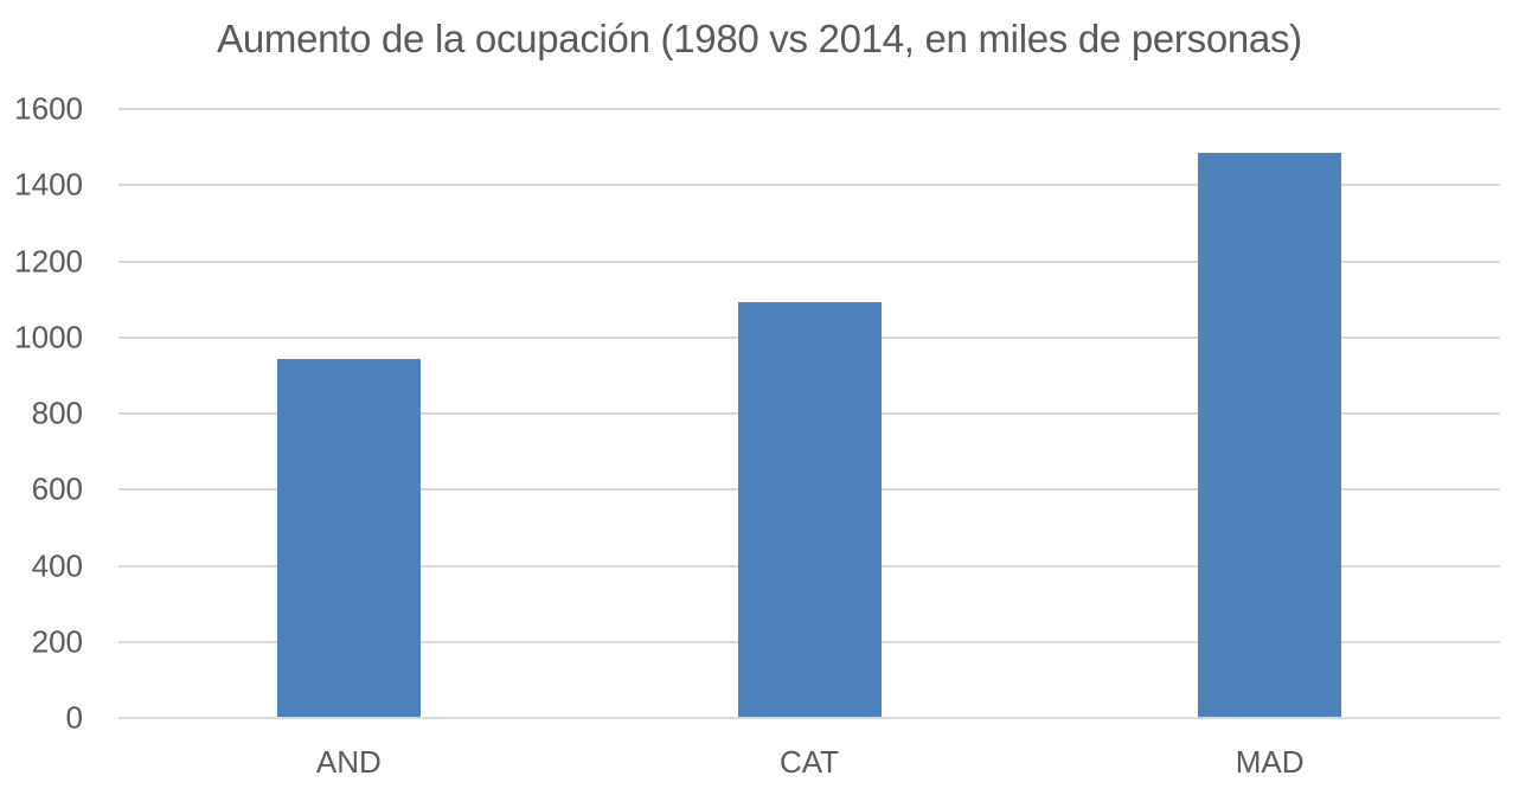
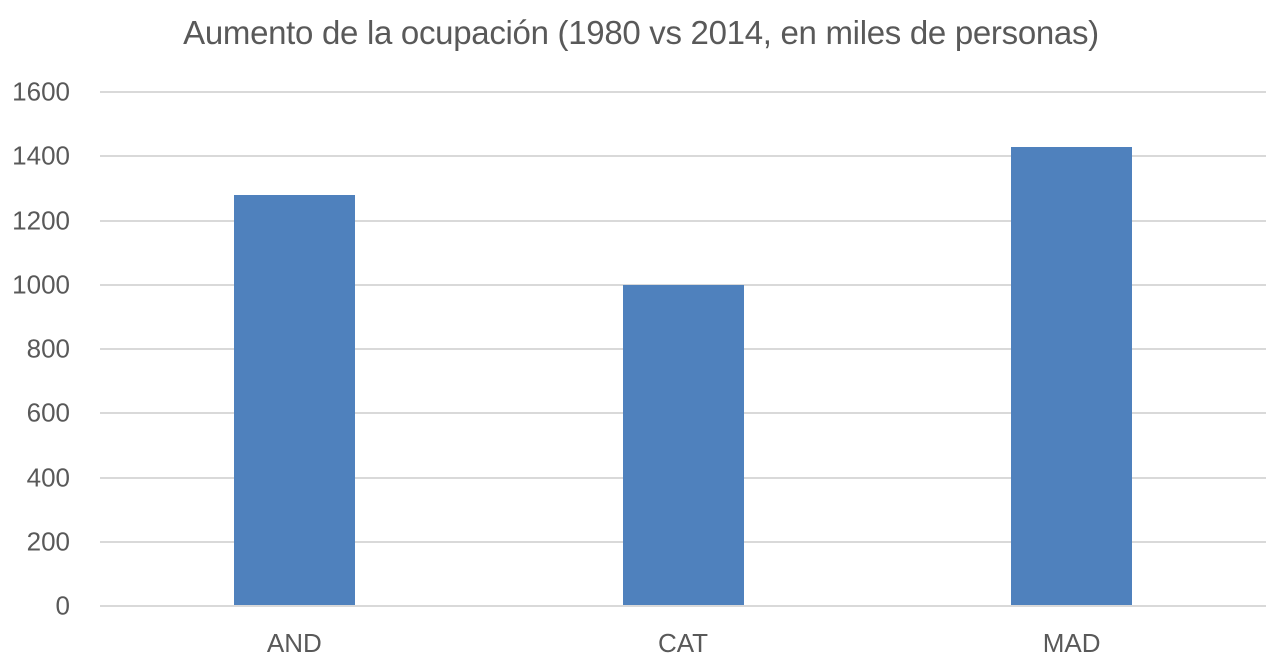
AND: 940 -> 1280
CAT: 1090 -> 1000
MAD: 1480 -> 1430
